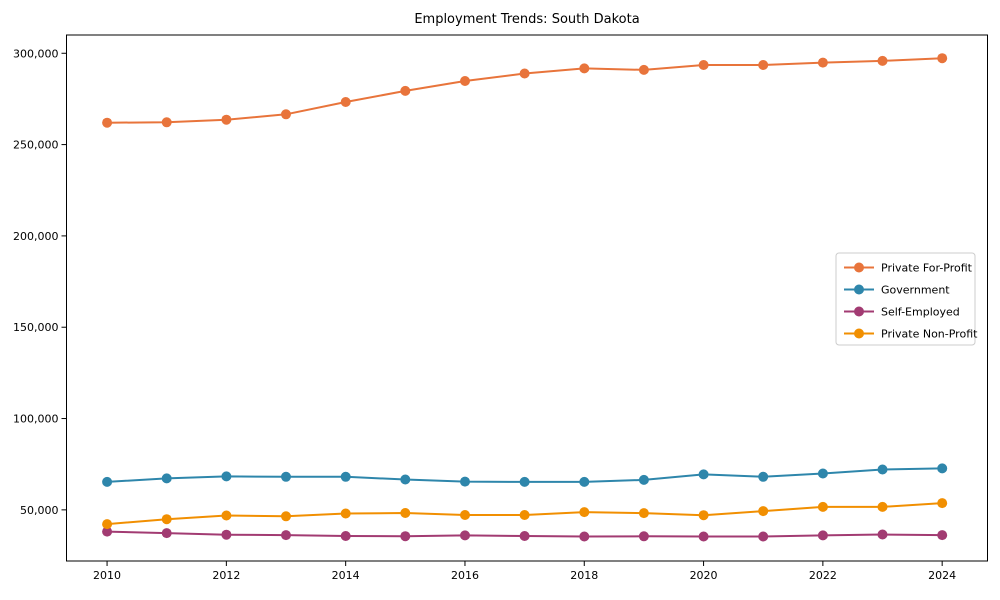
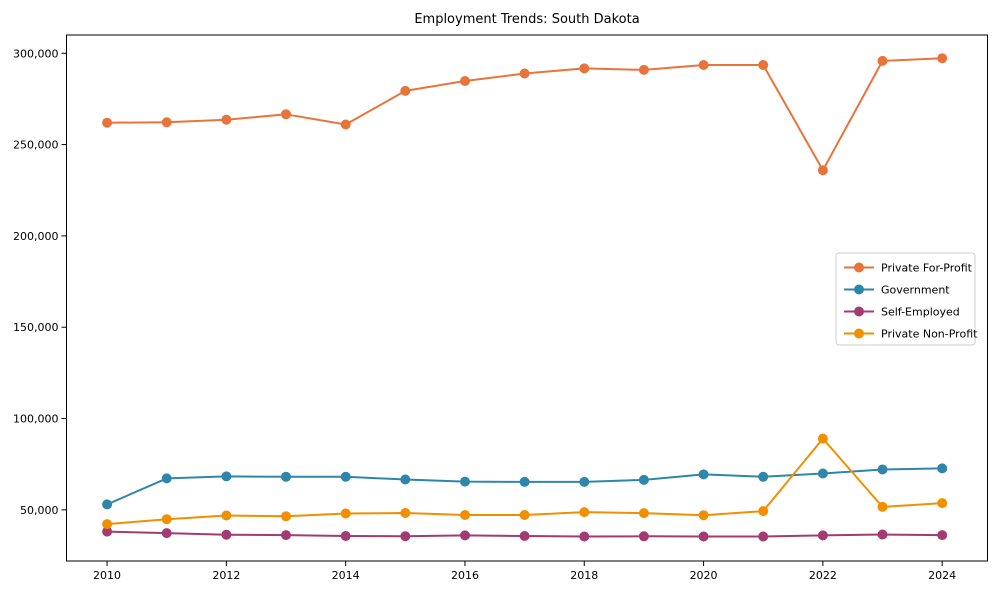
Government/2010: 65000 -> 53000
Private For-Profit/2014: 273000 -> 261000
Private For-Profit/2022: 295000 -> 236000
Private Non-Profit/2022: 52000 -> 89000
